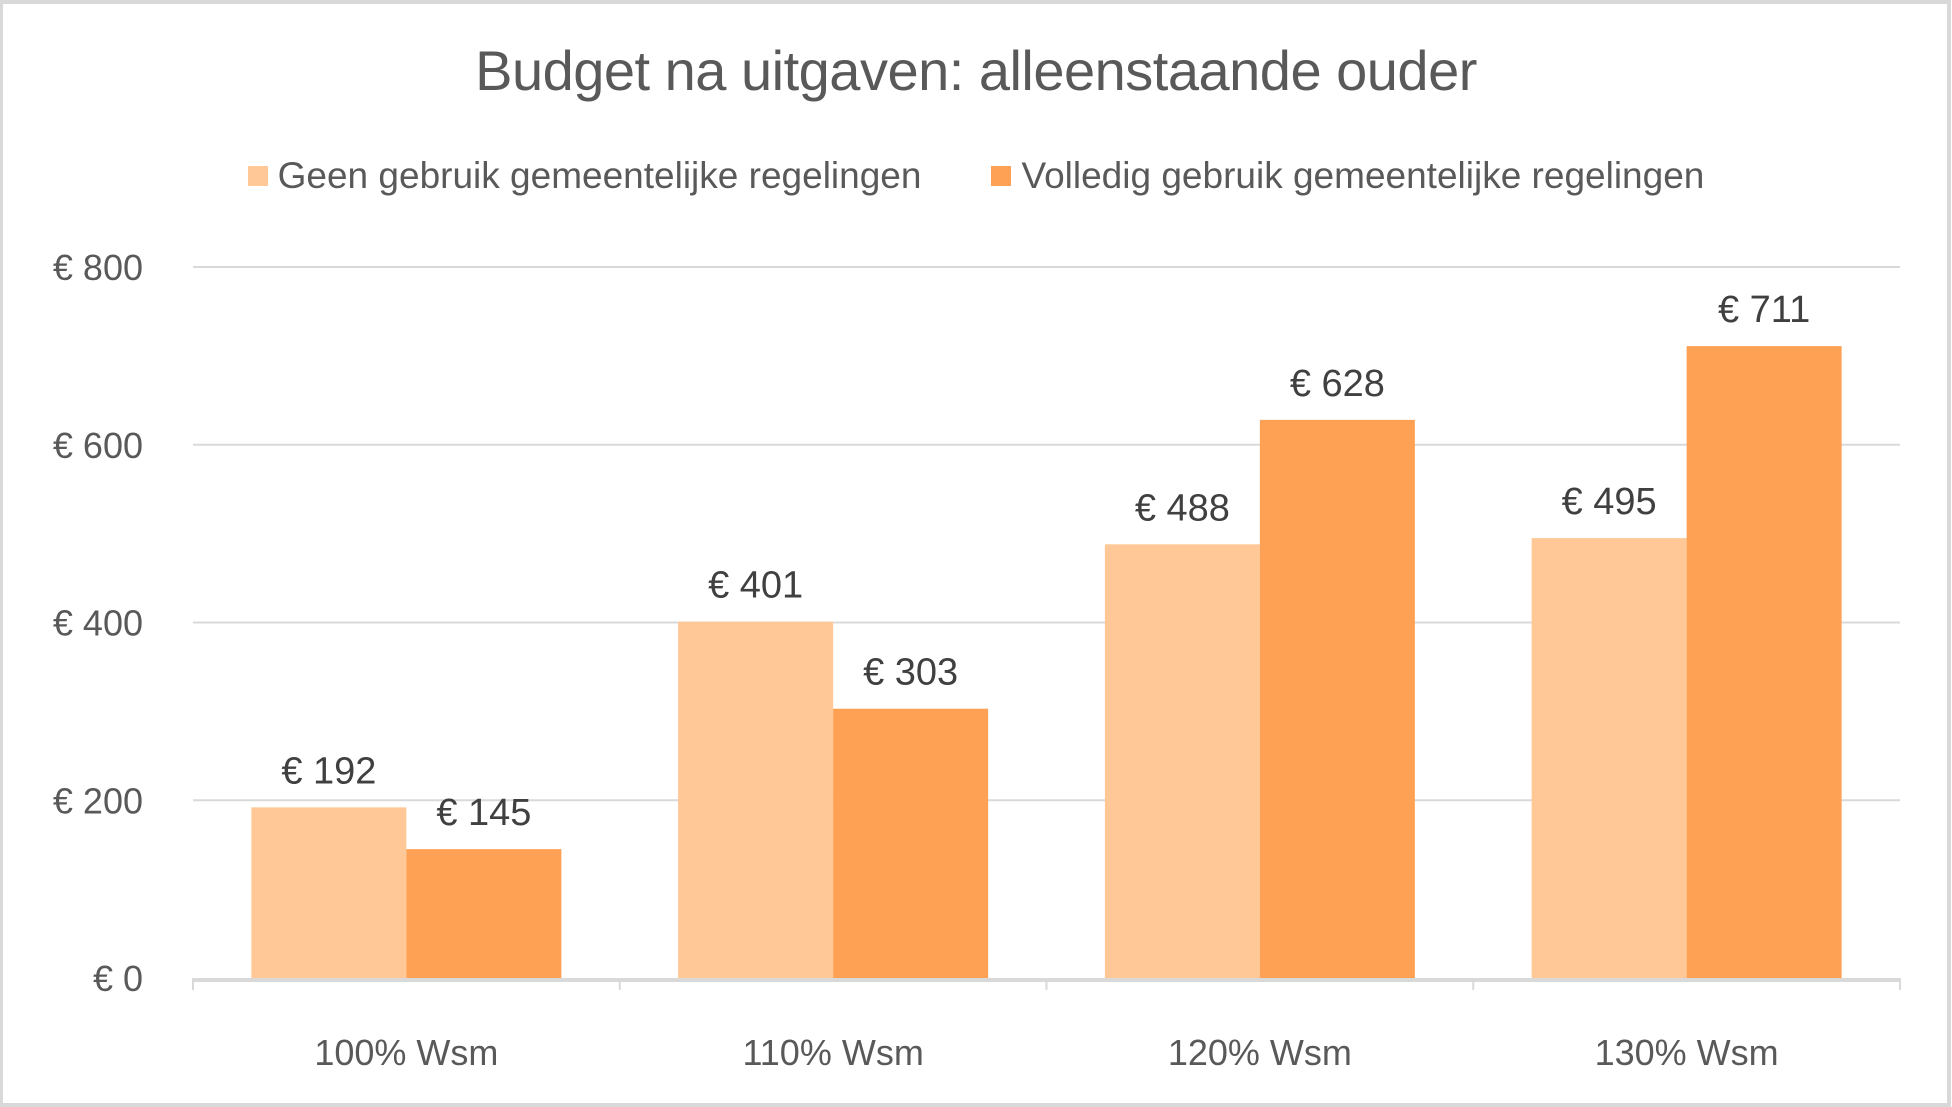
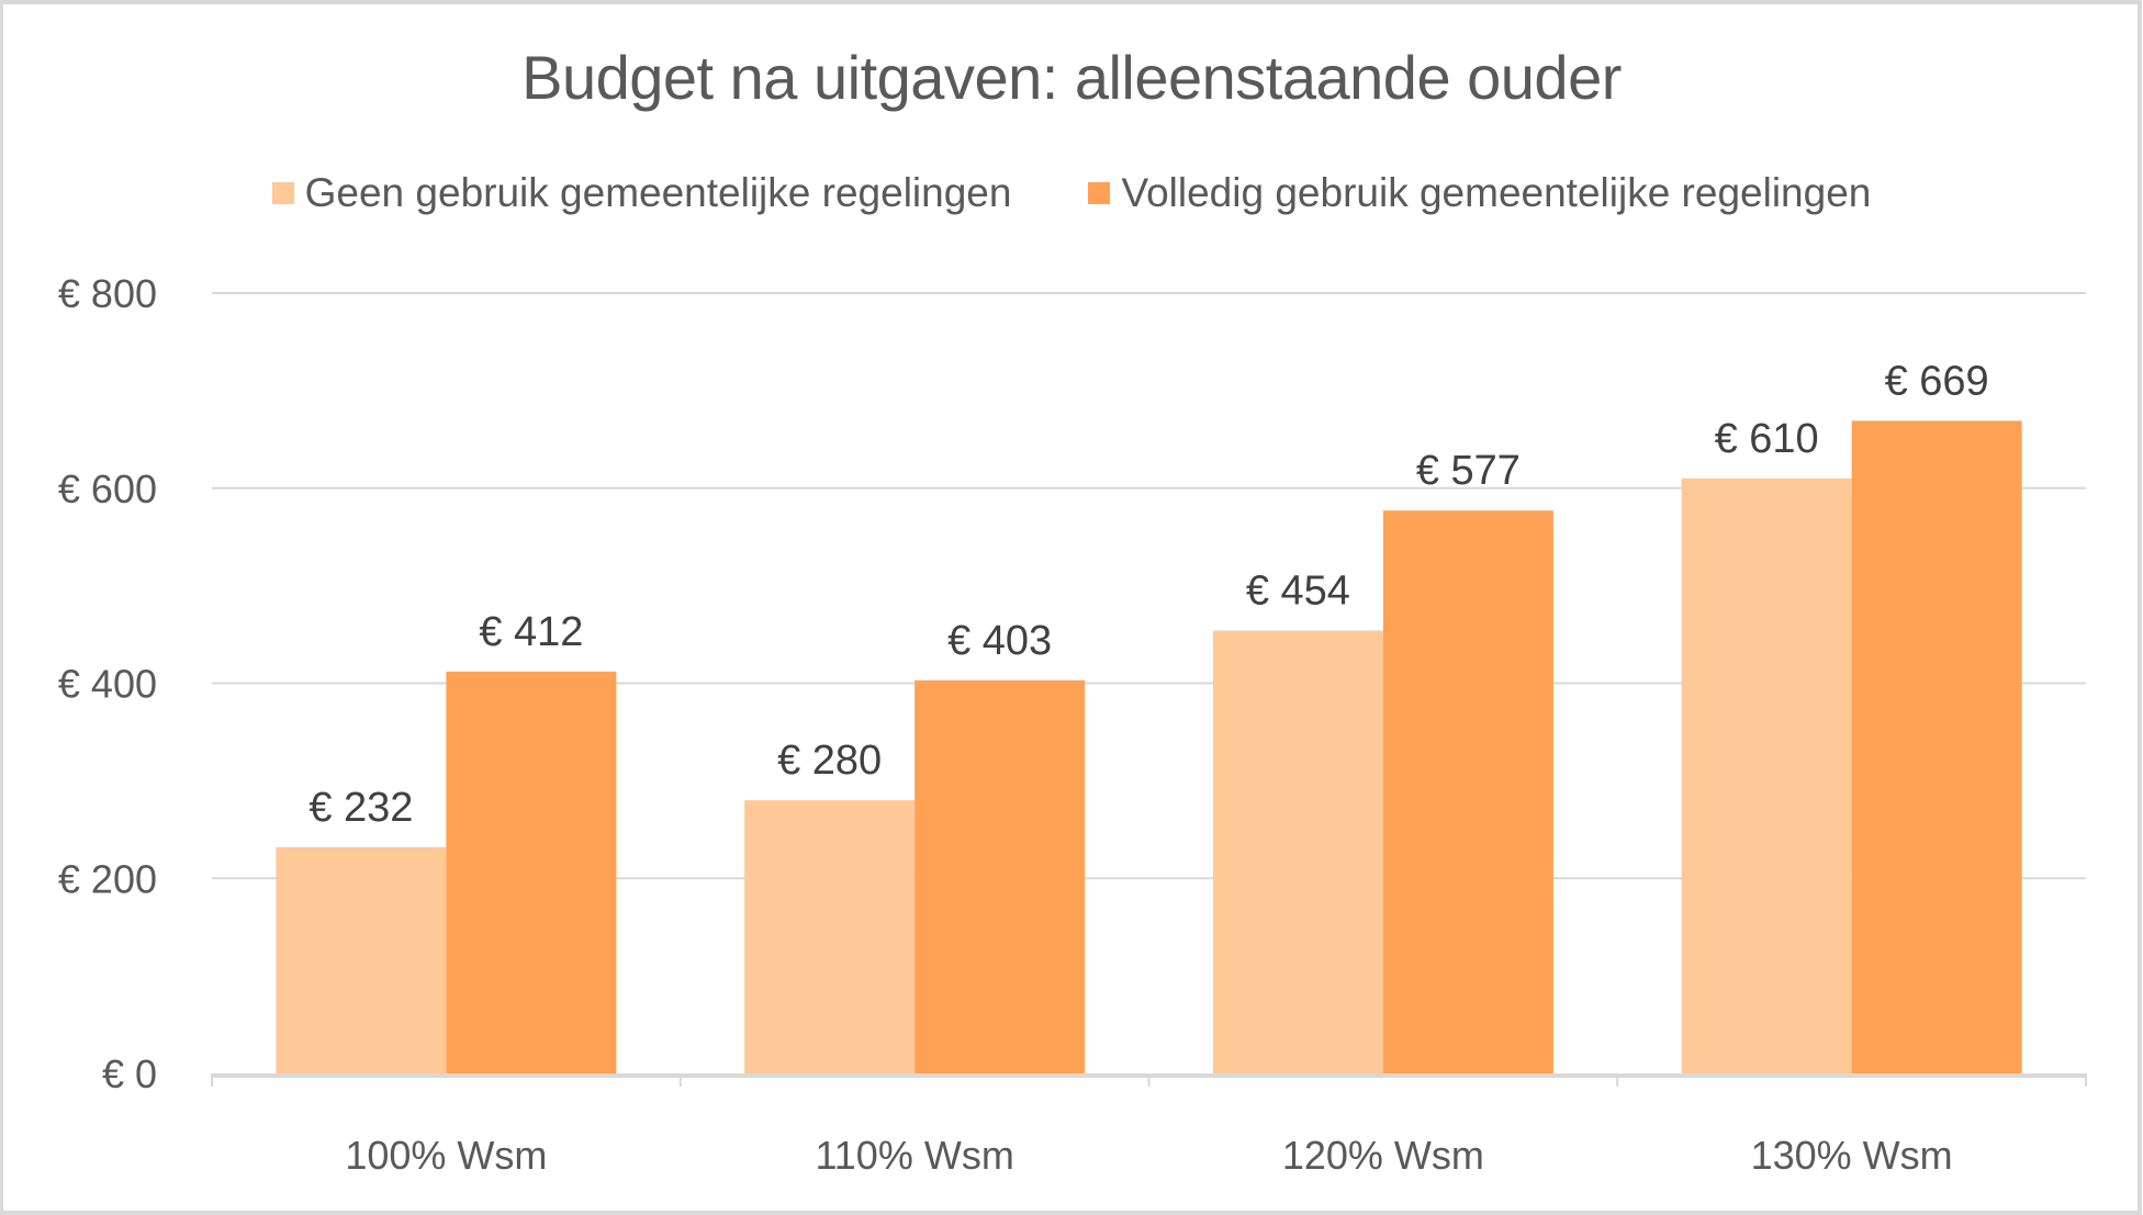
Geen gebruik gemeentelijke regelingen/100% Wsm: 192 -> 232
Volledig gebruik gemeentelijke regelingen/100% Wsm: 145 -> 412
Geen gebruik gemeentelijke regelingen/110% Wsm: 401 -> 280
Volledig gebruik gemeentelijke regelingen/110% Wsm: 303 -> 403
Geen gebruik gemeentelijke regelingen/120% Wsm: 488 -> 454
Volledig gebruik gemeentelijke regelingen/120% Wsm: 628 -> 577
Geen gebruik gemeentelijke regelingen/130% Wsm: 495 -> 610
Volledig gebruik gemeentelijke regelingen/130% Wsm: 711 -> 669
